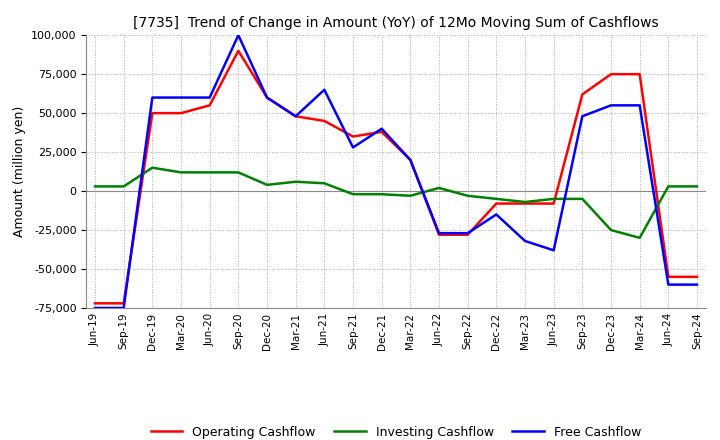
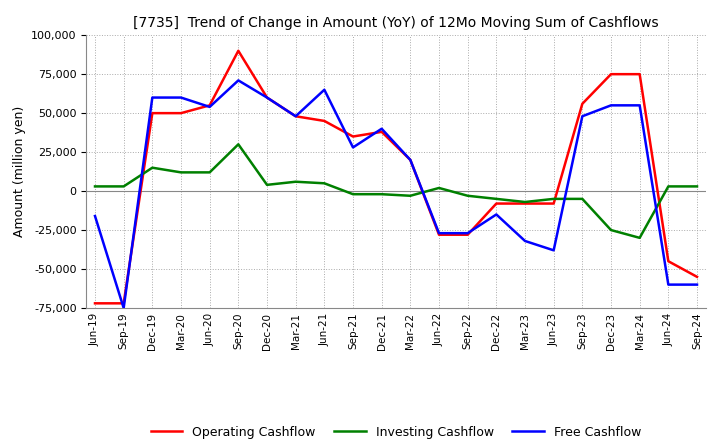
Free Cashflow/Jun-19: -75,000 -> -16,000
Free Cashflow/Jun-20: 60,000 -> 54,000
Investing Cashflow/Sep-20: 12,000 -> 30,000
Free Cashflow/Sep-20: 100,000 -> 71,000
Operating Cashflow/Sep-23: 62,000 -> 56,000
Operating Cashflow/Jun-24: -55,000 -> -45,000
